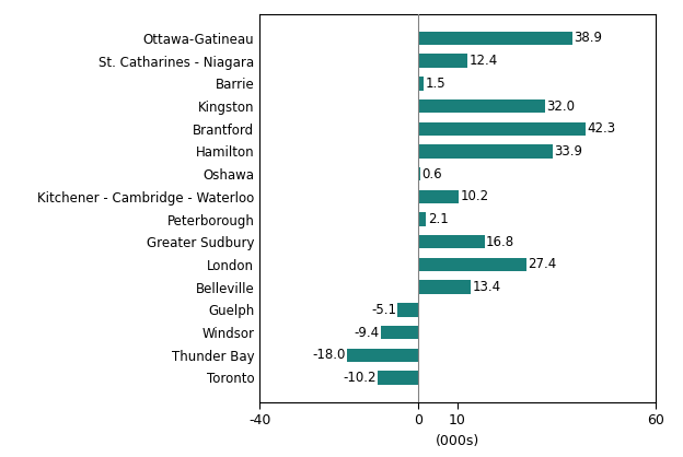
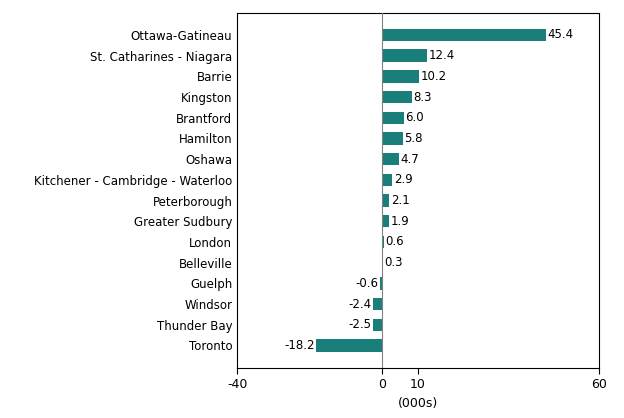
Ottawa-Gatineau: 38.9 -> 45.4
Barrie: 1.5 -> 10.2
Kingston: 32.0 -> 8.3
Brantford: 42.3 -> 6.0
Hamilton: 33.9 -> 5.8
Oshawa: 0.6 -> 4.7
Kitchener - Cambridge - Waterloo: 10.2 -> 2.9
Greater Sudbury: 16.8 -> 1.9
London: 27.4 -> 0.6
Belleville: 13.4 -> 0.3
Guelph: -5.1 -> -0.6
Windsor: -9.4 -> -2.4
Thunder Bay: -18.0 -> -2.5
Toronto: -10.2 -> -18.2
